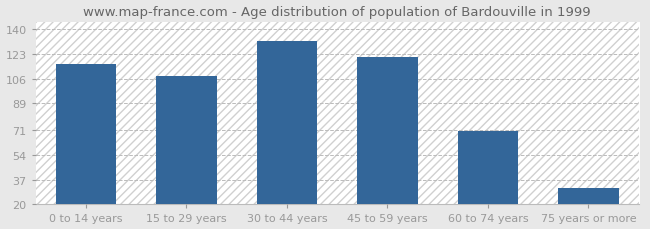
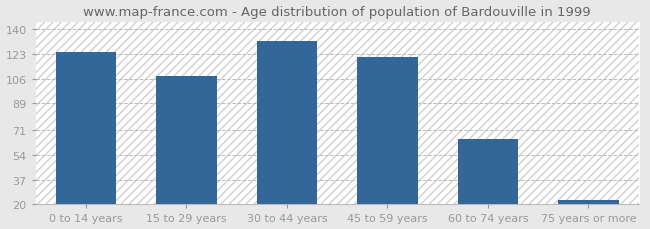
0 to 14 years: 116 -> 124
60 to 74 years: 70 -> 65
75 years or more: 31 -> 23
